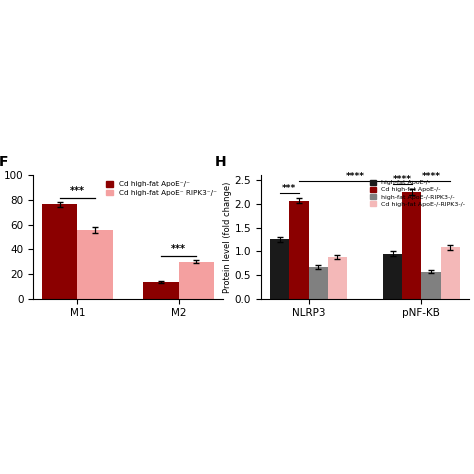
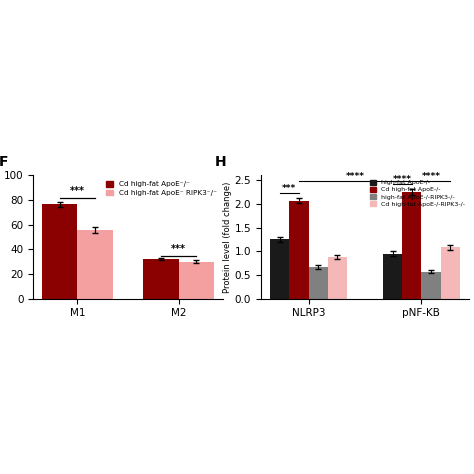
Cd high-fat ApoE⁻/⁻/M2: 14 -> 32
